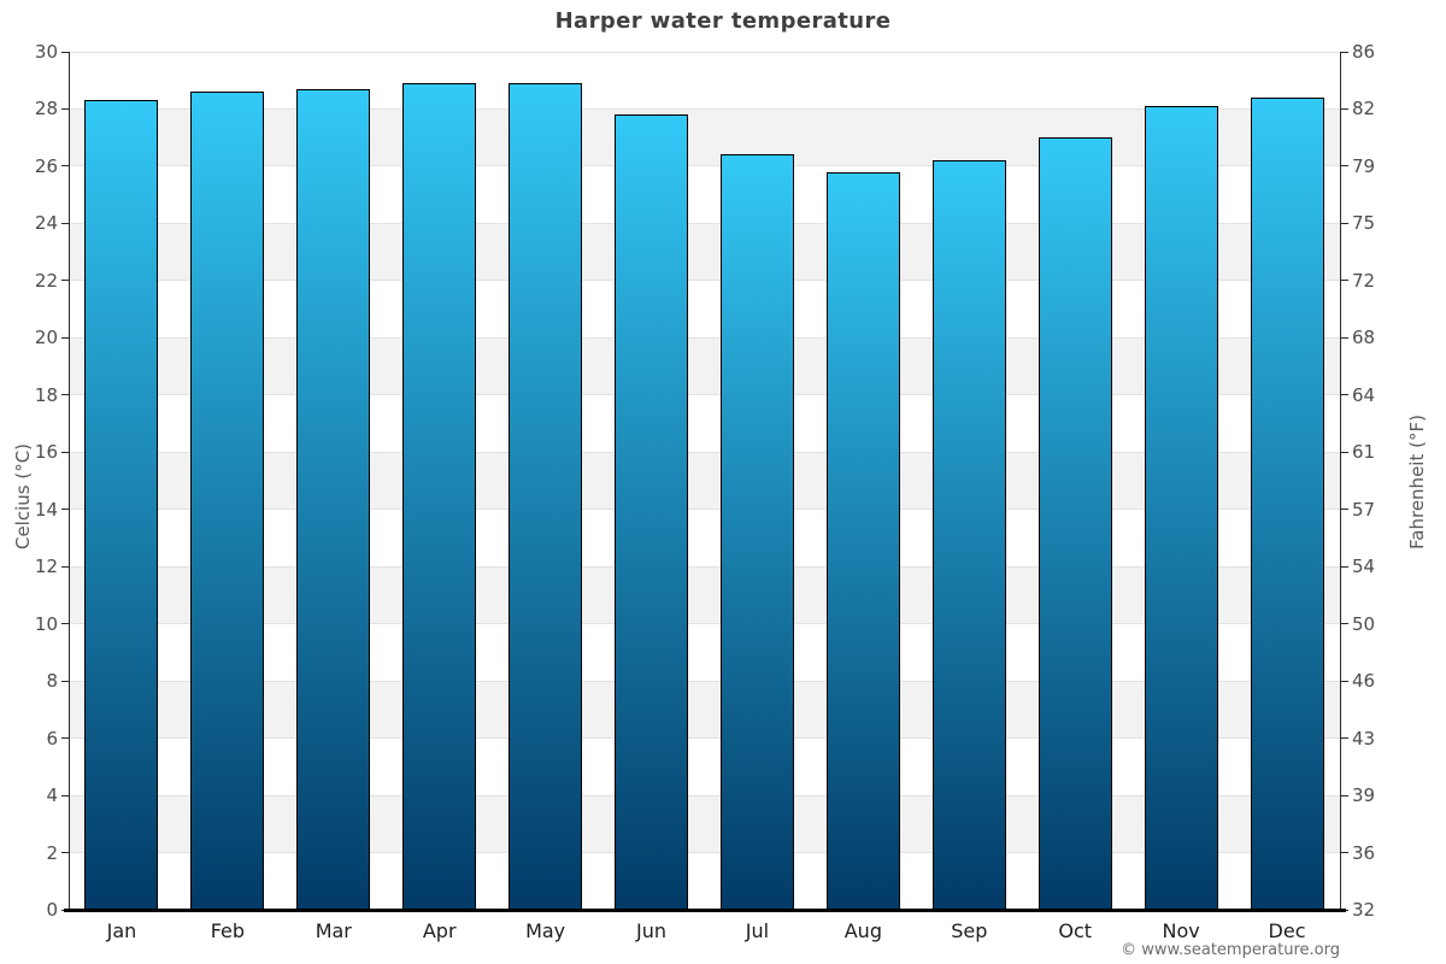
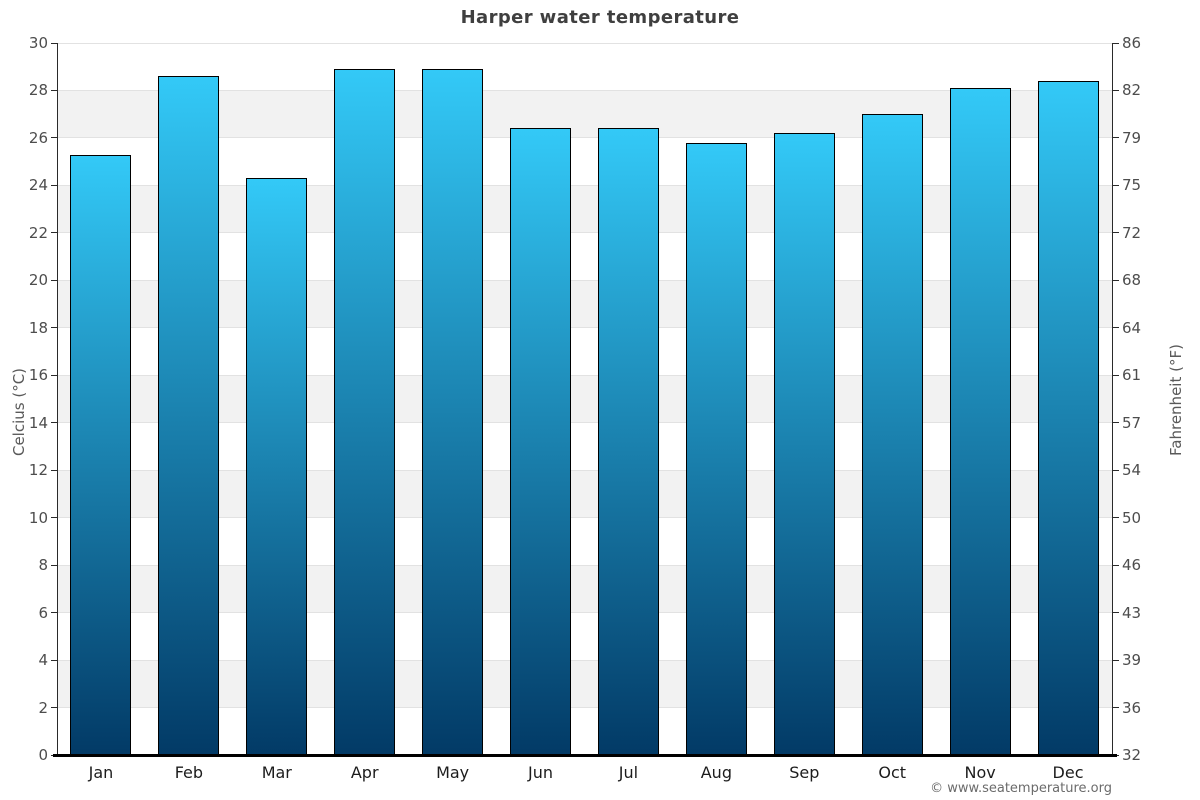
Jan: 28.3 -> 25.3
Mar: 28.7 -> 24.3
Jun: 27.8 -> 26.4
